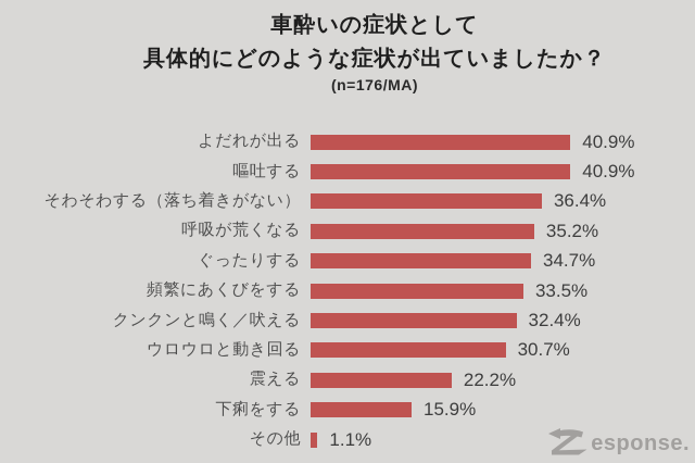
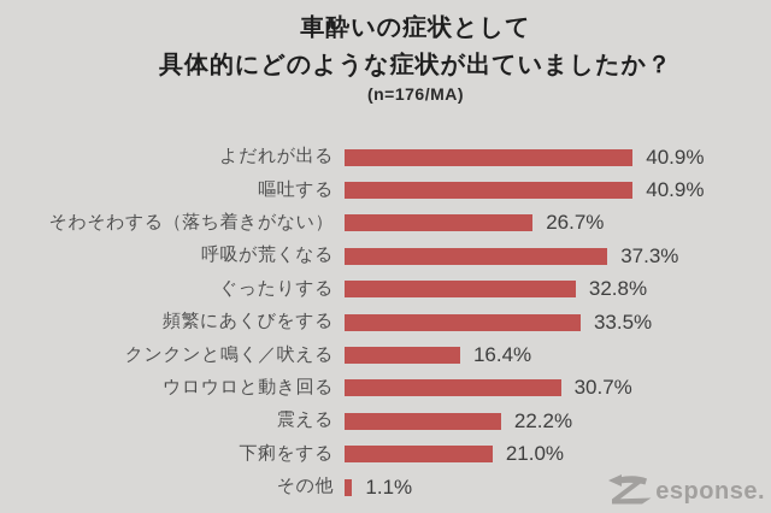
そわそわする（落ち着きがない）: 36.4% -> 26.7%
呼吸が荒くなる: 35.2% -> 37.3%
ぐったりする: 34.7% -> 32.8%
クンクンと鳴く／吠える: 32.4% -> 16.4%
下痢をする: 15.9% -> 21.0%
